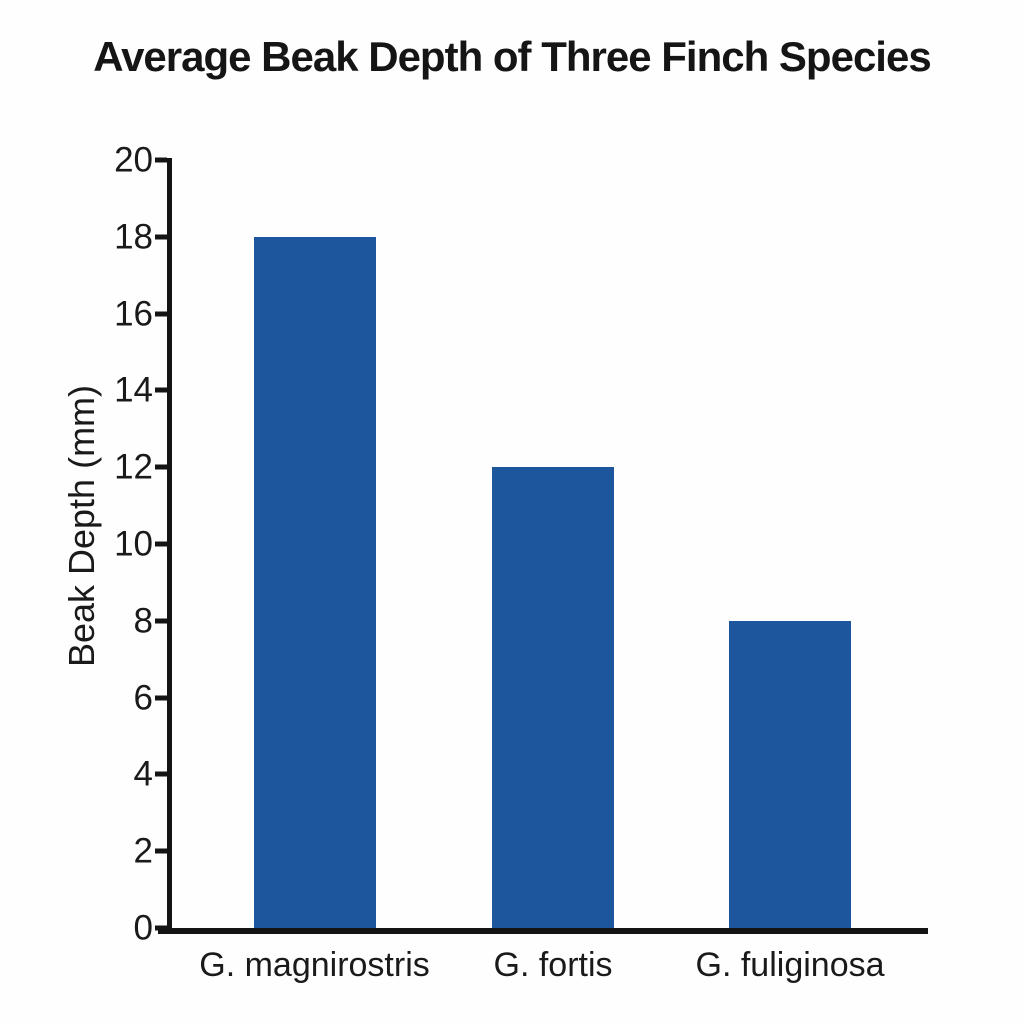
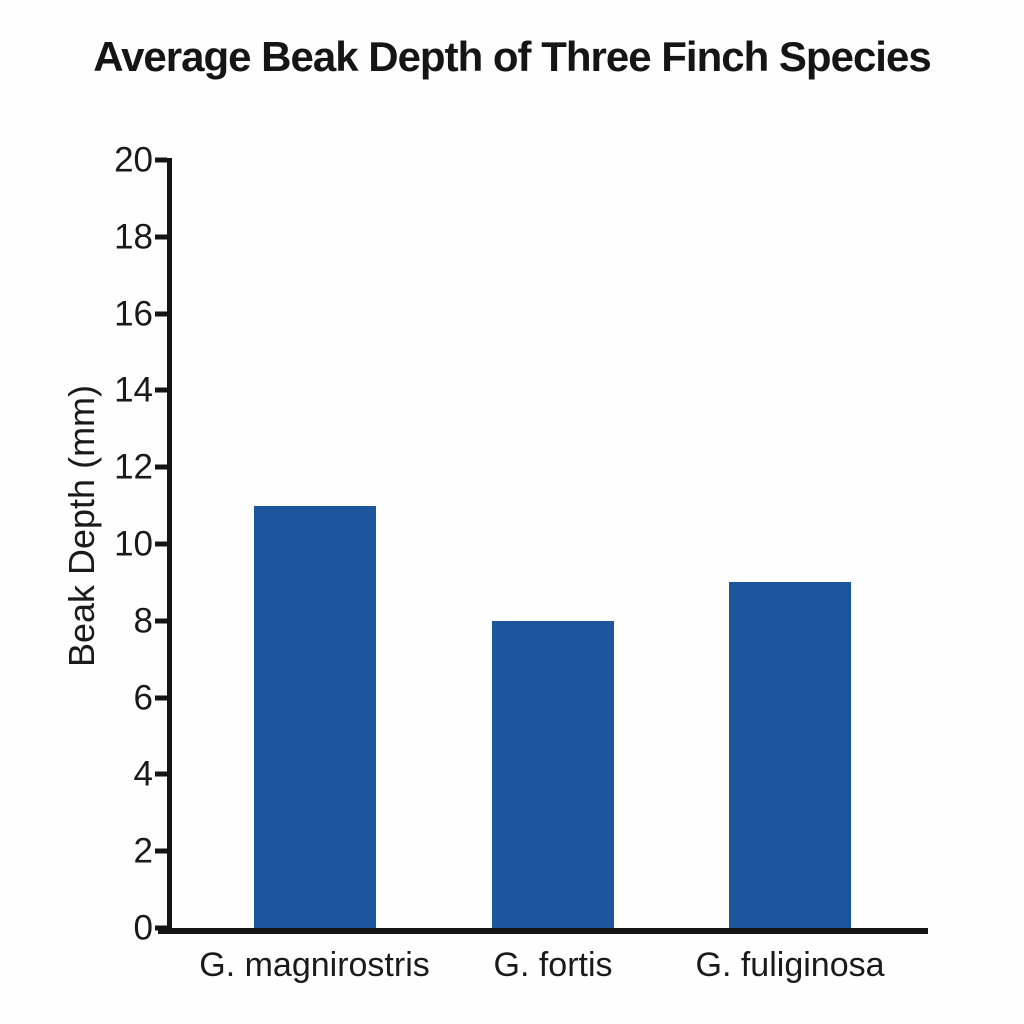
G. magnirostris: 18 -> 11
G. fortis: 12 -> 8
G. fuliginosa: 8 -> 9
